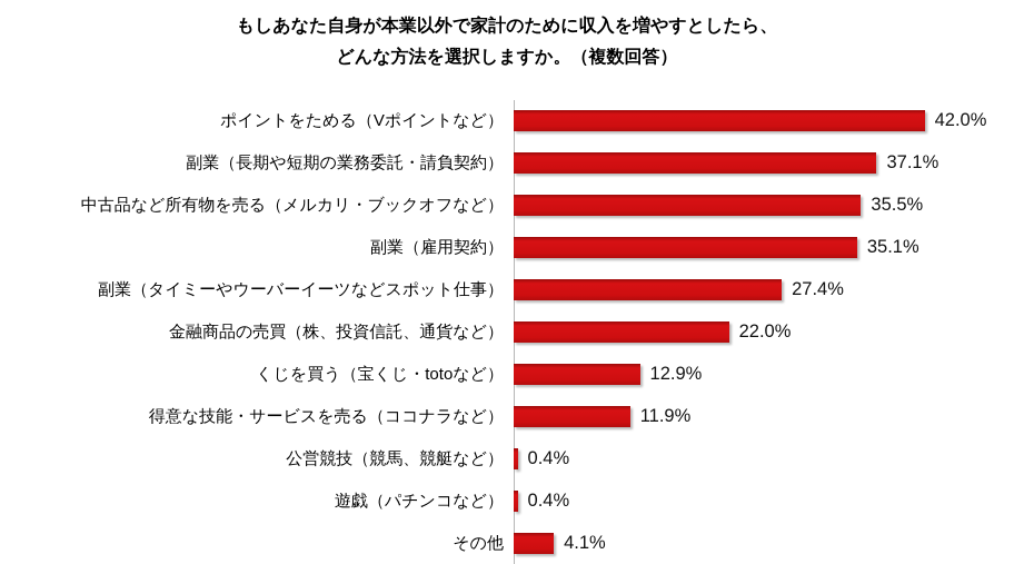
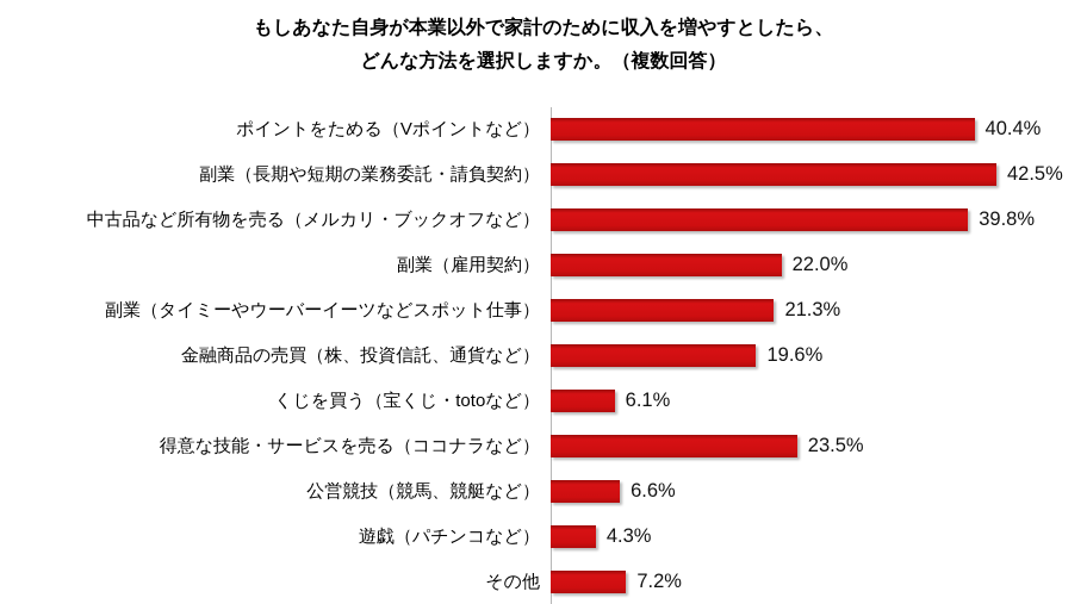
ポイントをためる（Vポイントなど）: 42.0% -> 40.4%
副業（長期や短期の業務委託・請負契約）: 37.1% -> 42.5%
中古品など所有物を売る（メルカリ・ブックオフなど）: 35.5% -> 39.8%
副業（雇用契約）: 35.1% -> 22.0%
副業（タイミーやウーバーイーツなどスポット仕事）: 27.4% -> 21.3%
金融商品の売買（株、投資信託、通貨など）: 22.0% -> 19.6%
くじを買う（宝くじ・totoなど）: 12.9% -> 6.1%
得意な技能・サービスを売る（ココナラなど）: 11.9% -> 23.5%
公営競技（競馬、競艇など）: 0.4% -> 6.6%
遊戯（パチンコなど）: 0.4% -> 4.3%
その他: 4.1% -> 7.2%
